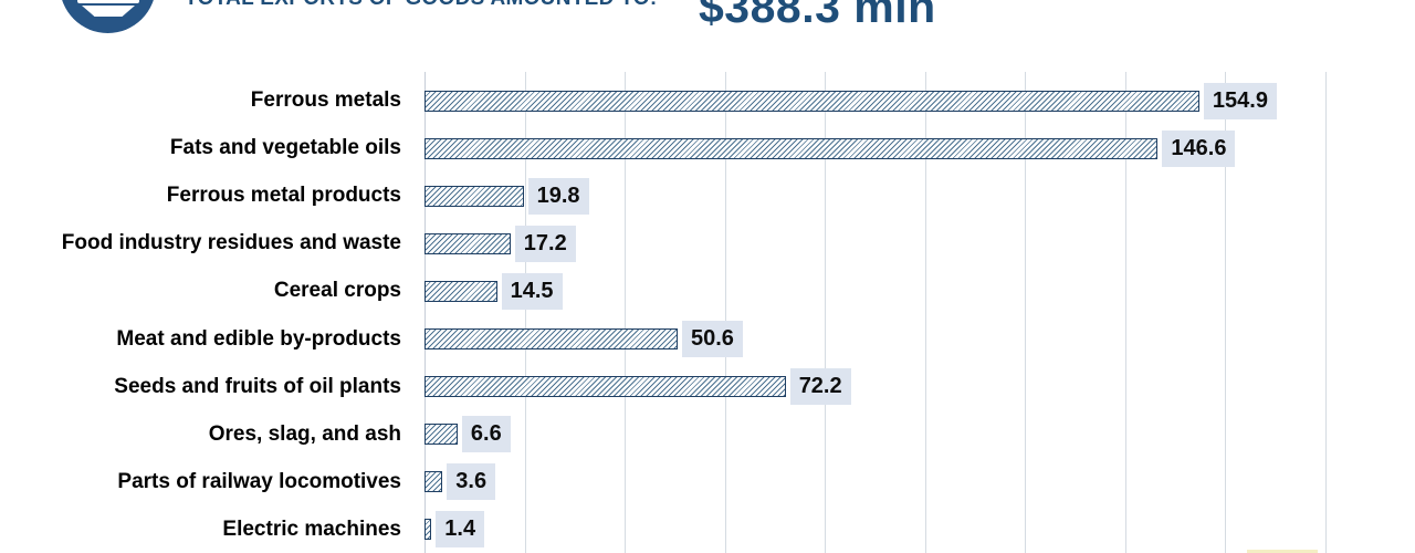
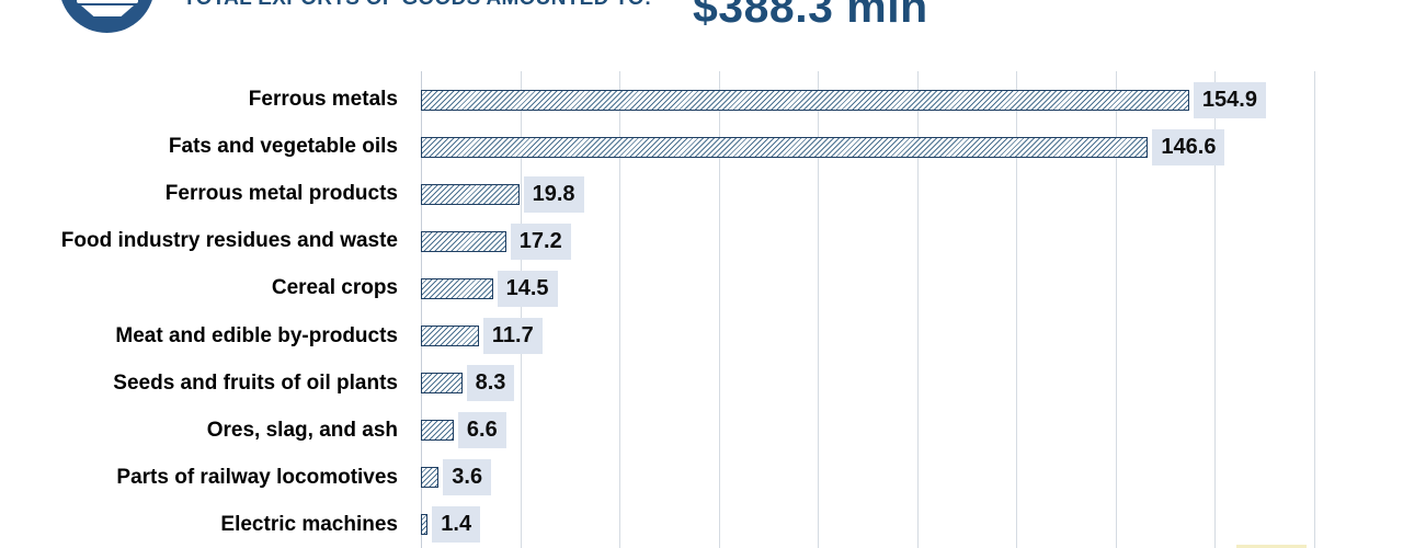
Meat and edible by-products: 50.6 -> 11.7
Seeds and fruits of oil plants: 72.2 -> 8.3
